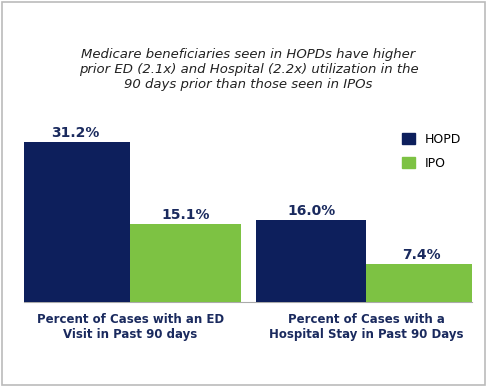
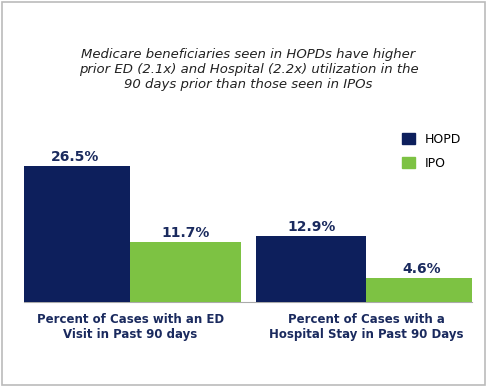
HOPD/Percent of Cases with an ED Visit in Past 90 days: 31.2% -> 26.5%
IPO/Percent of Cases with an ED Visit in Past 90 days: 15.1% -> 11.7%
HOPD/Percent of Cases with a Hospital Stay in Past 90 Days: 16.0% -> 12.9%
IPO/Percent of Cases with a Hospital Stay in Past 90 Days: 7.4% -> 4.6%
